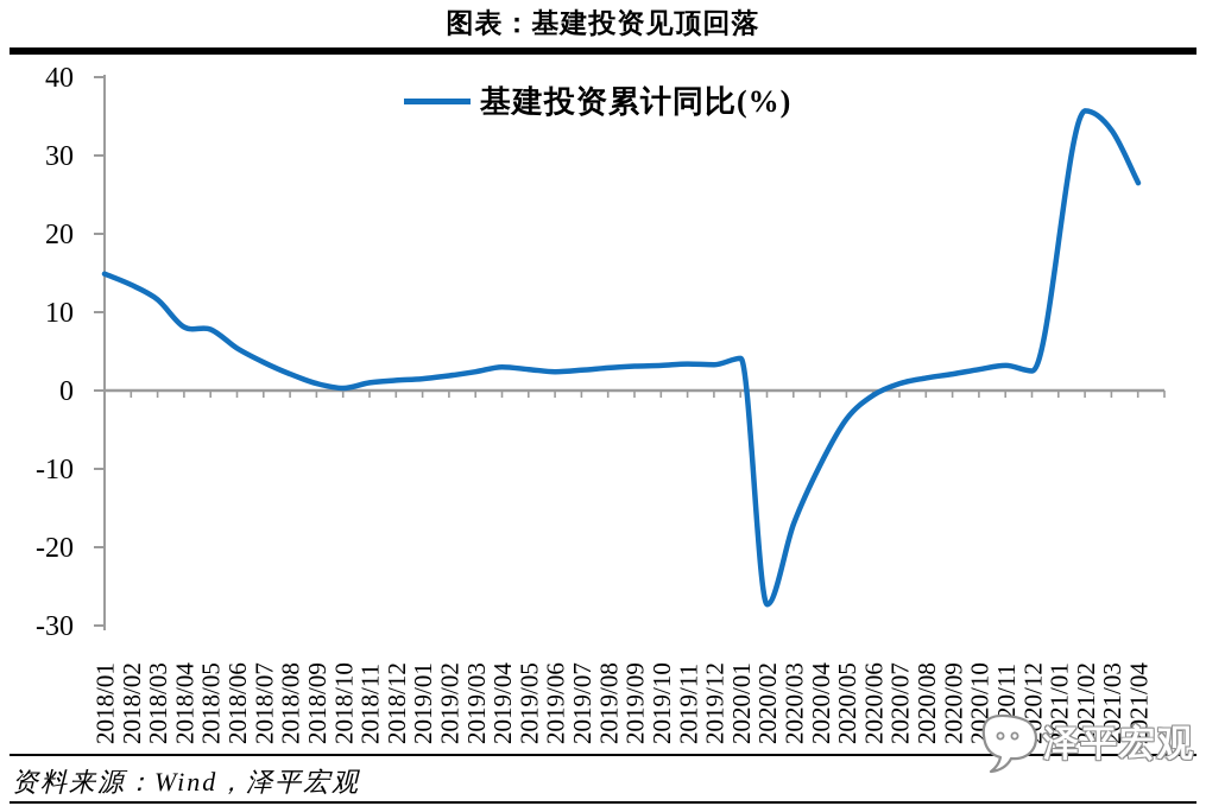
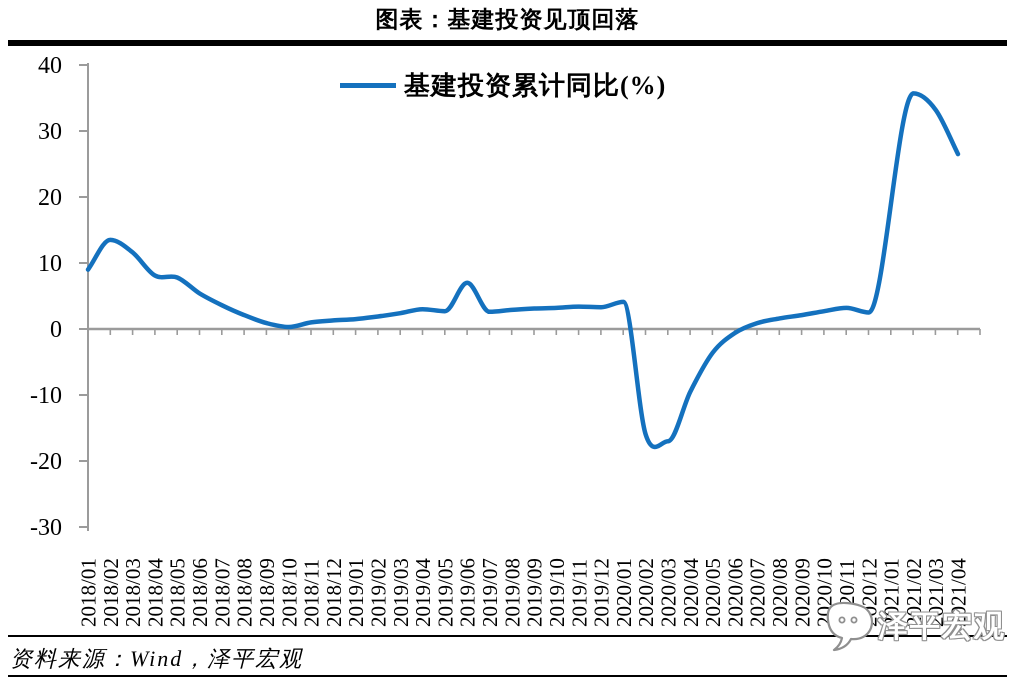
2018/01: 15 -> 9
2019/06: 2 -> 7
2020/02: -27 -> -16
